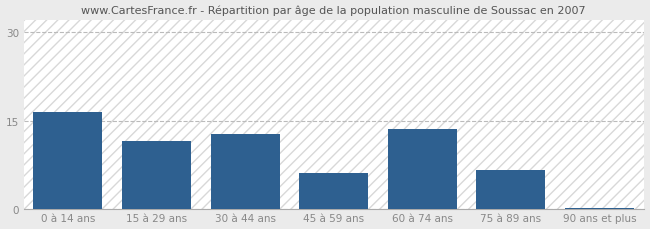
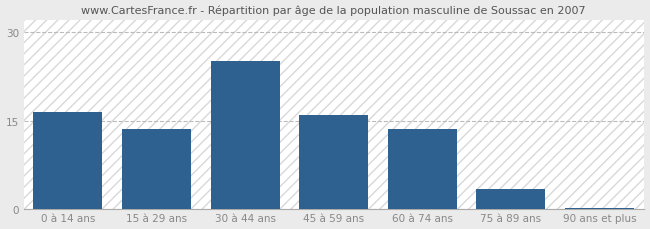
15 à 29 ans: 11.6 -> 13.5
30 à 44 ans: 12.8 -> 25.0
45 à 59 ans: 6.2 -> 16.0
75 à 89 ans: 6.6 -> 3.5
